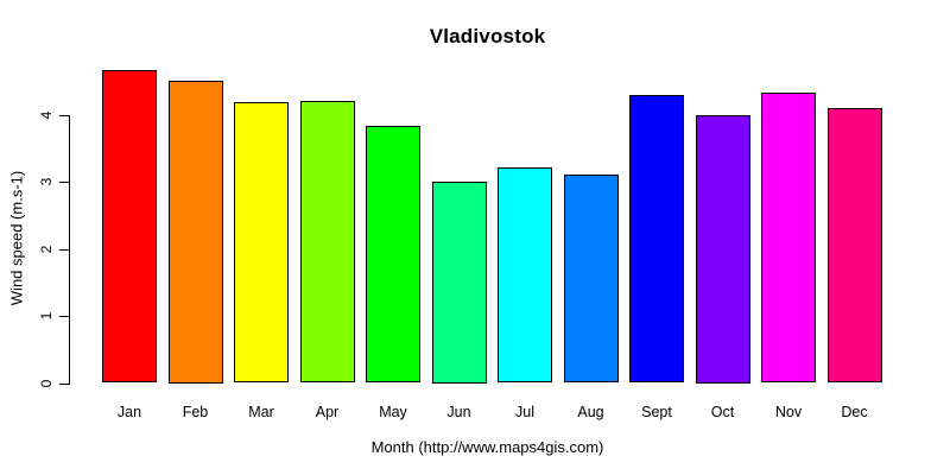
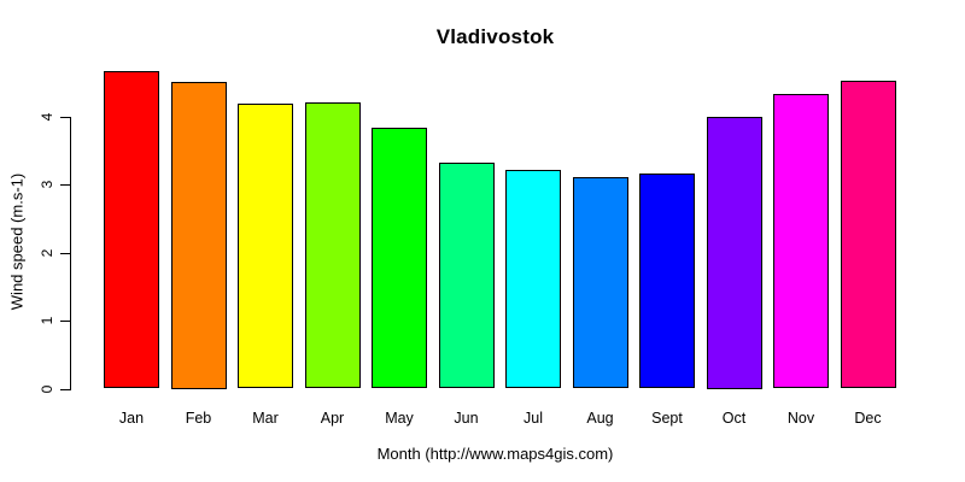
Jun: 3.0 -> 3.3
Sept: 4.3 -> 3.2
Dec: 4.1 -> 4.5
